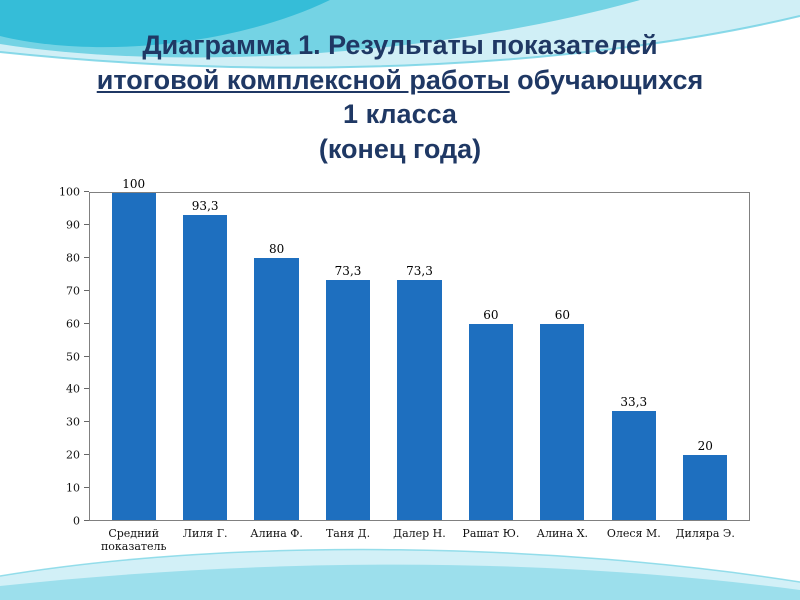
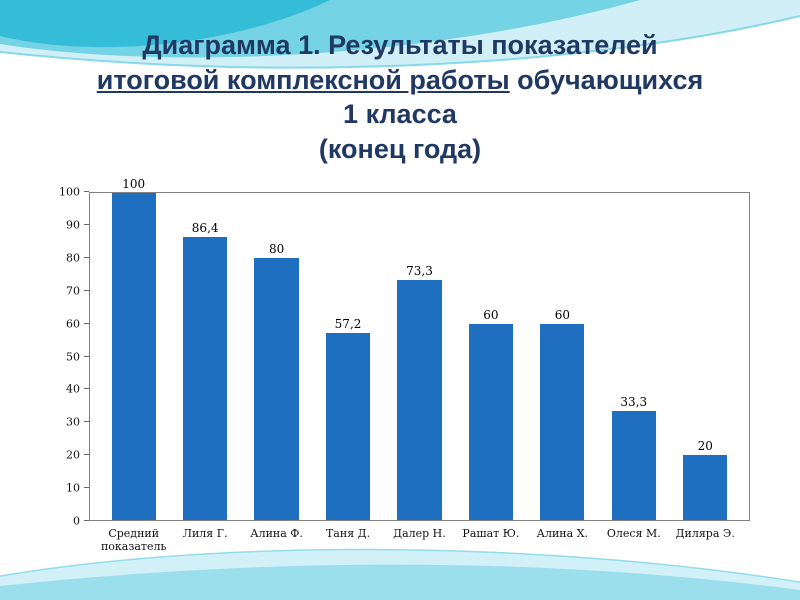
Лиля Г.: 93,3 -> 86,4
Таня Д.: 73,3 -> 57,2
